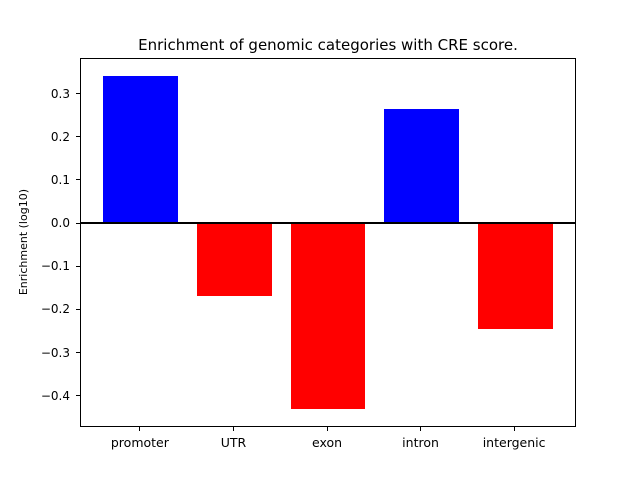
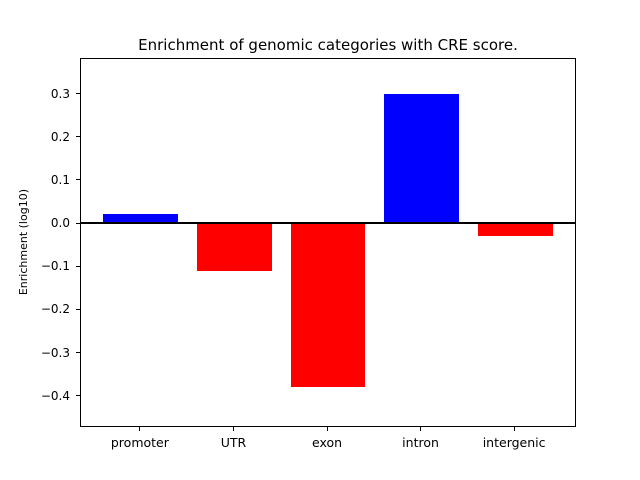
promoter: 0.34 -> 0.02
UTR: -0.17 -> -0.11
exon: -0.43 -> -0.38
intron: 0.27 -> 0.30
intergenic: -0.24 -> -0.03
